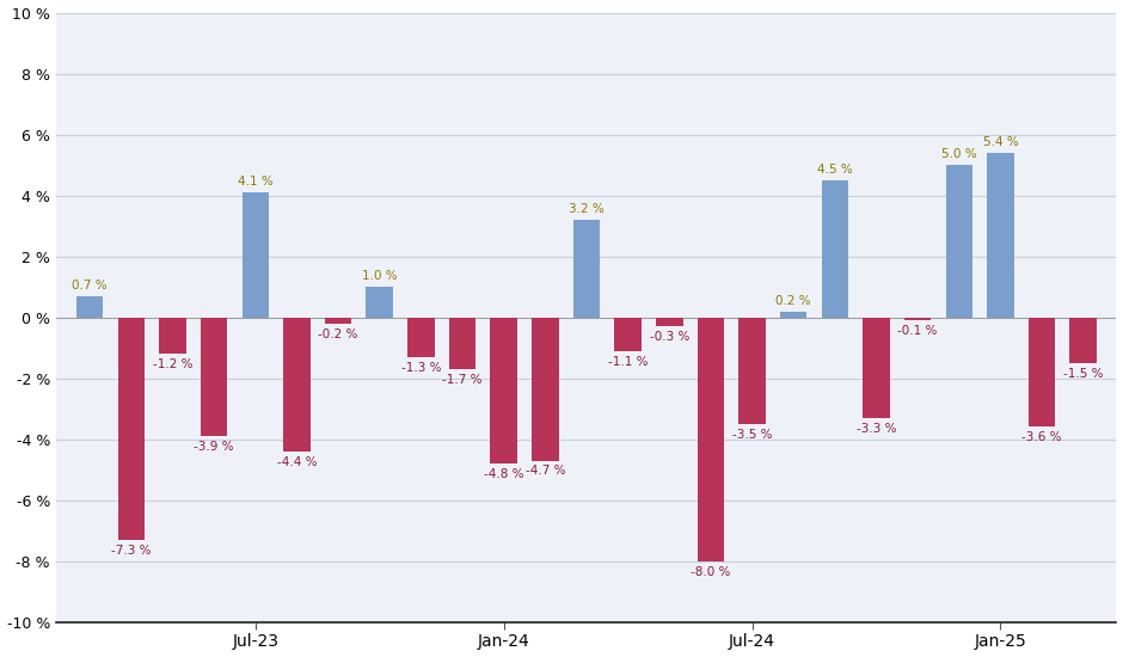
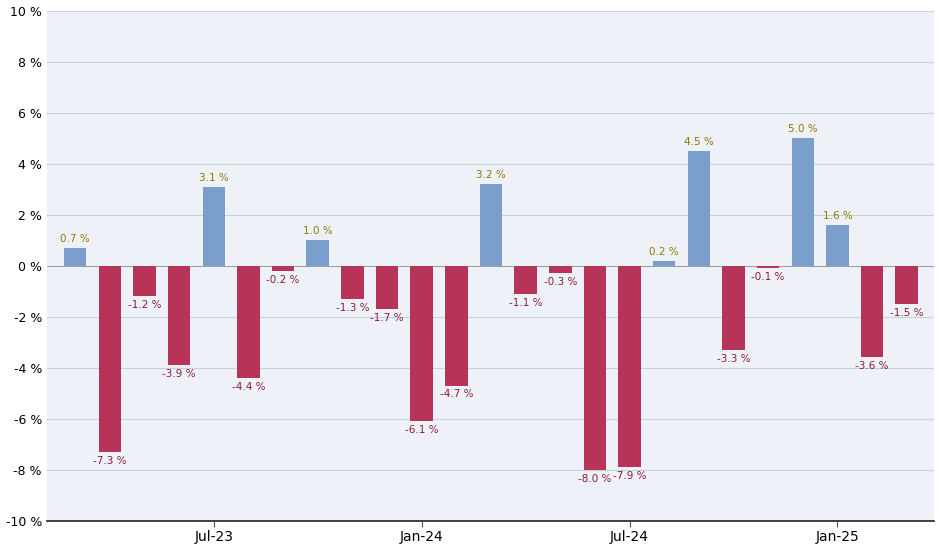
Jul-23: 4.1 -> 3.1
Jan-24: -4.8 -> -6.1
Jul-24: -3.5 -> -7.9
Jan-25: 5.4 -> 1.6
